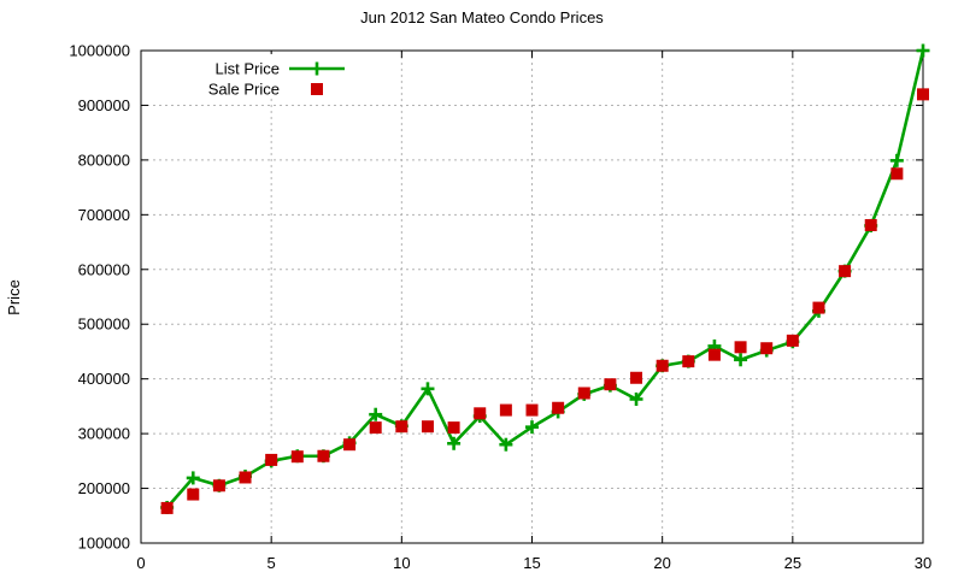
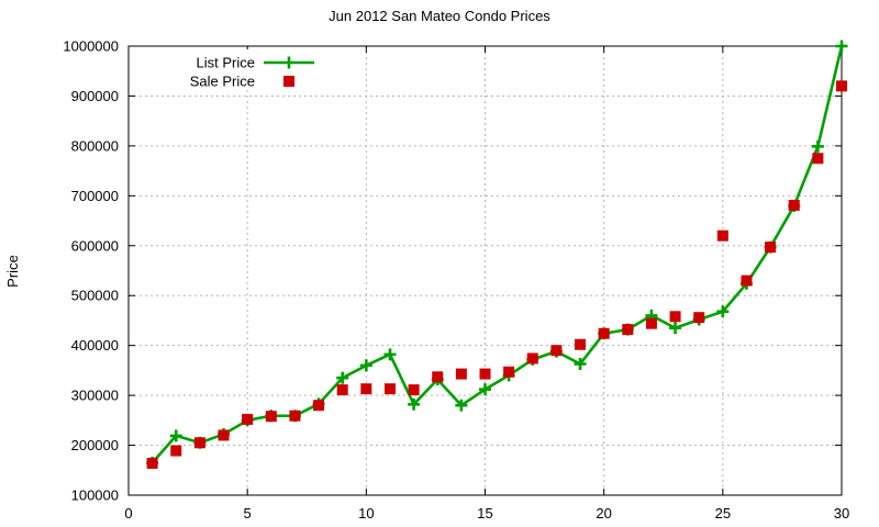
List Price/10: 310000 -> 360000
Sale Price/25: 470000 -> 620000
